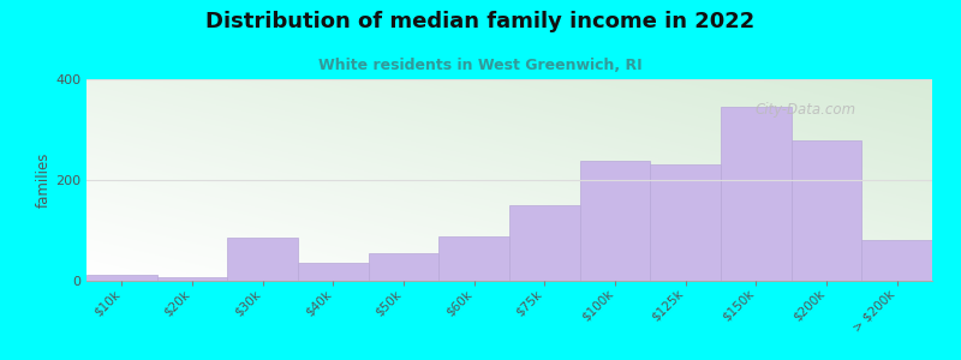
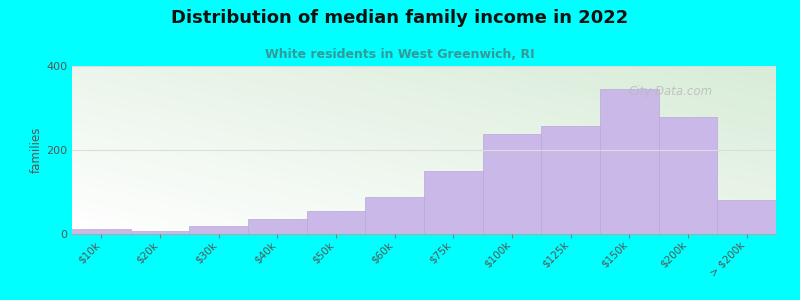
$30k: 85 -> 20
$125k: 230 -> 258
